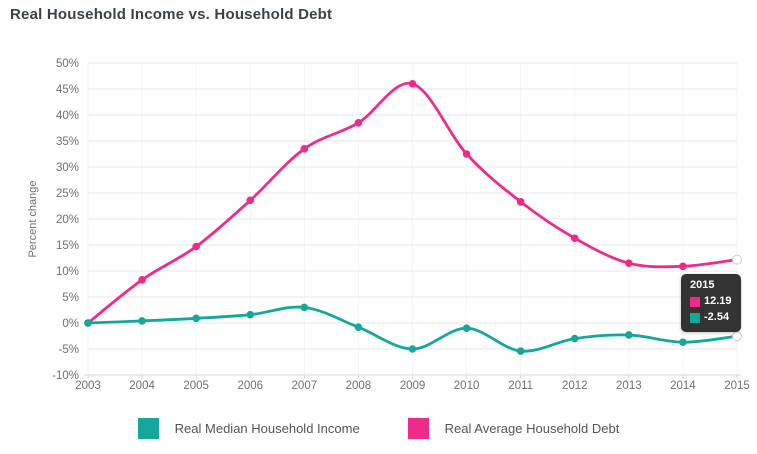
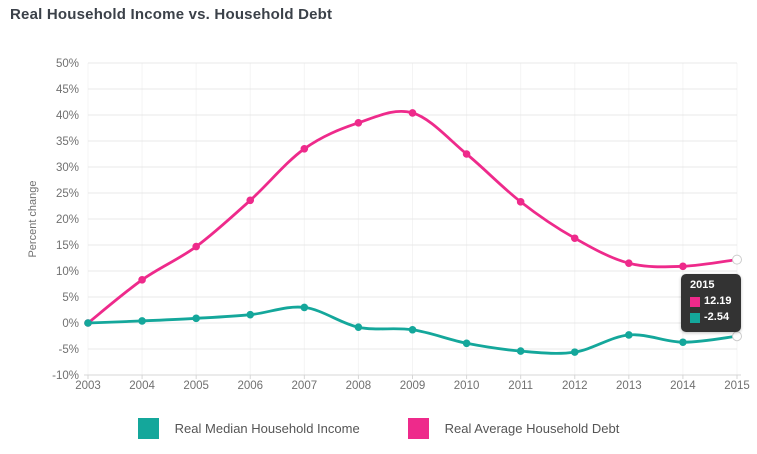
Real Median Household Income/2009: -5% -> -1%
Real Average Household Debt/2009: 46% -> 40%
Real Median Household Income/2010: -1% -> -4%
Real Median Household Income/2012: -3% -> -6%
